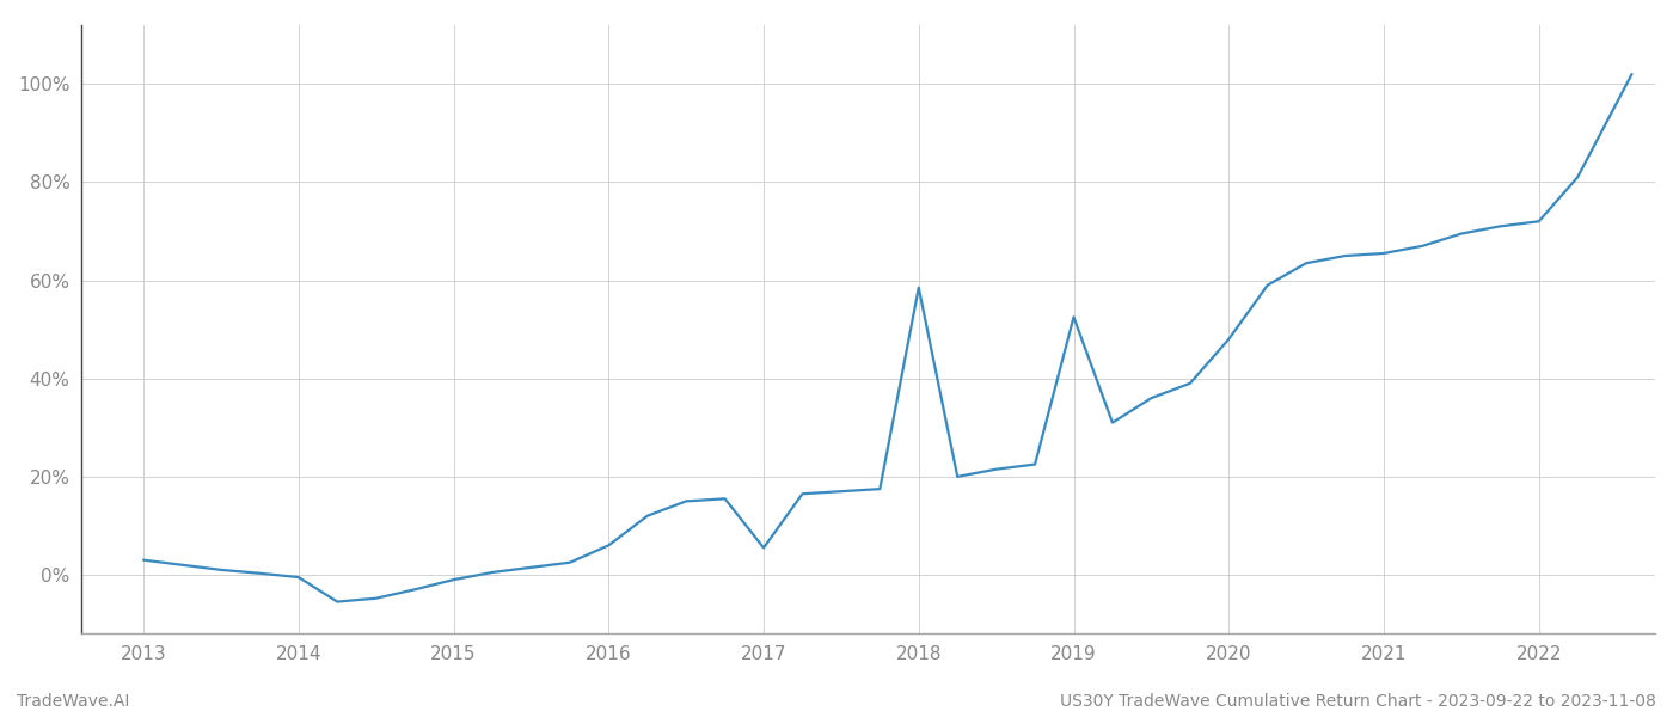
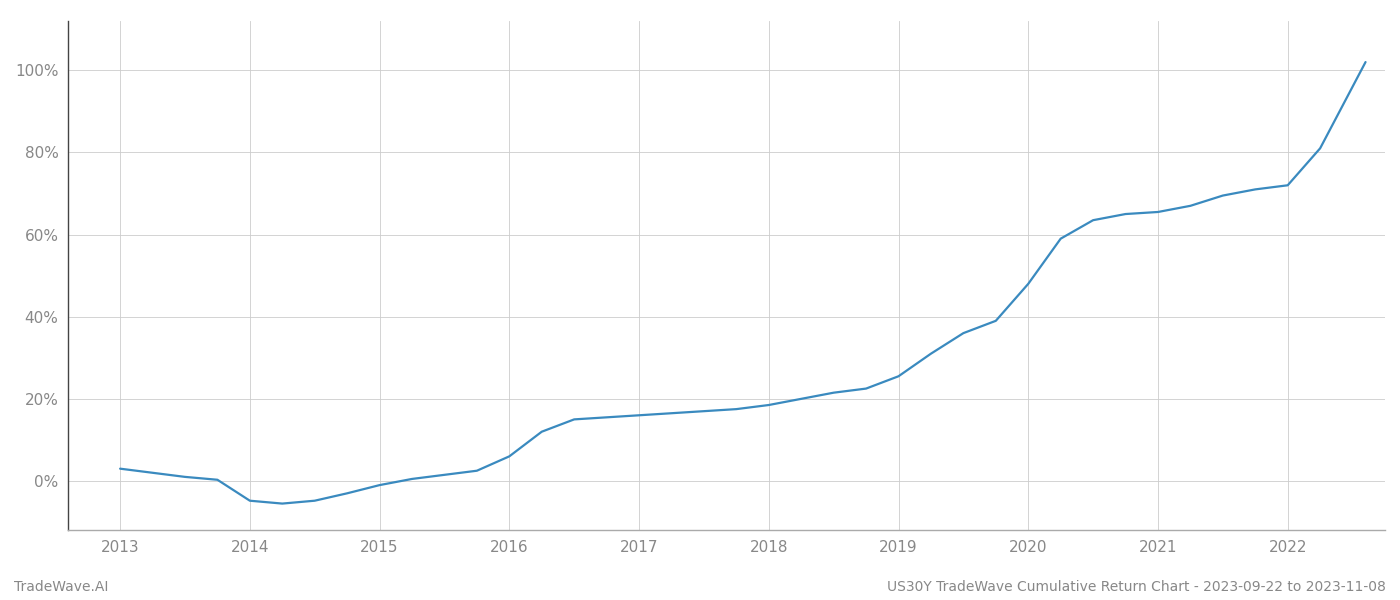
2014: -0.5% -> -4.8%
2017: 5.5% -> 16.0%
2018: 58.5% -> 18.5%
2019: 52.5% -> 25.5%
